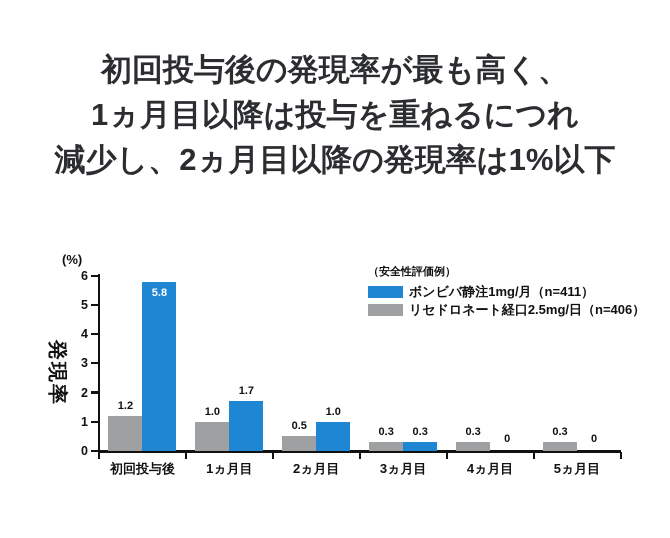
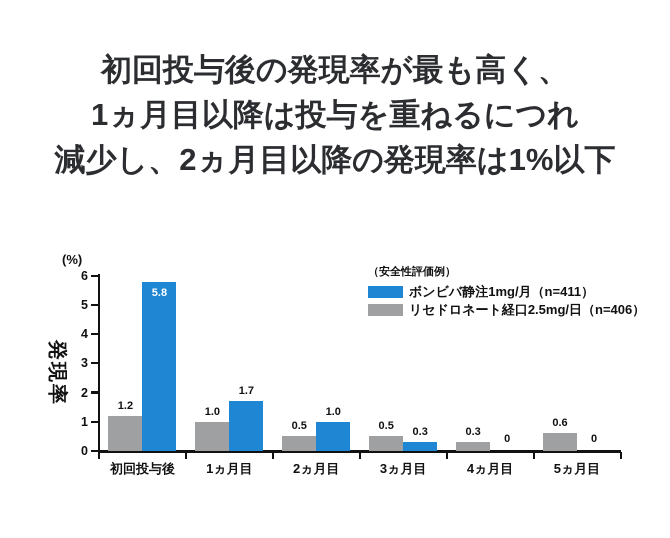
リセドロネート経口2.5mg/日（n=406）/3ヵ月目: 0.3 -> 0.5
リセドロネート経口2.5mg/日（n=406）/5ヵ月目: 0.3 -> 0.6
